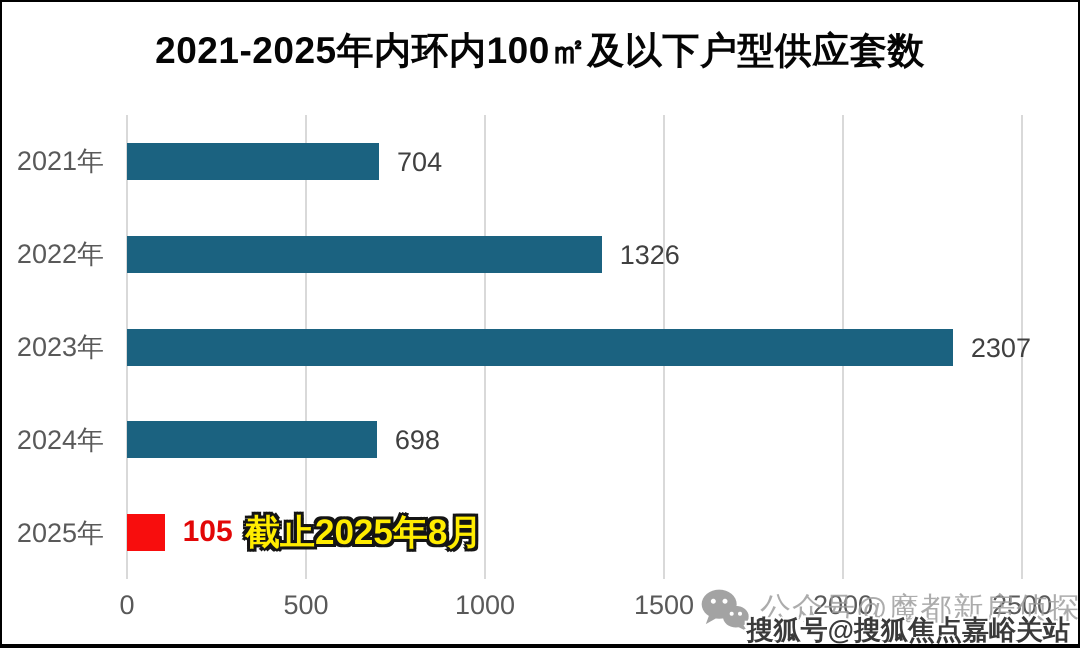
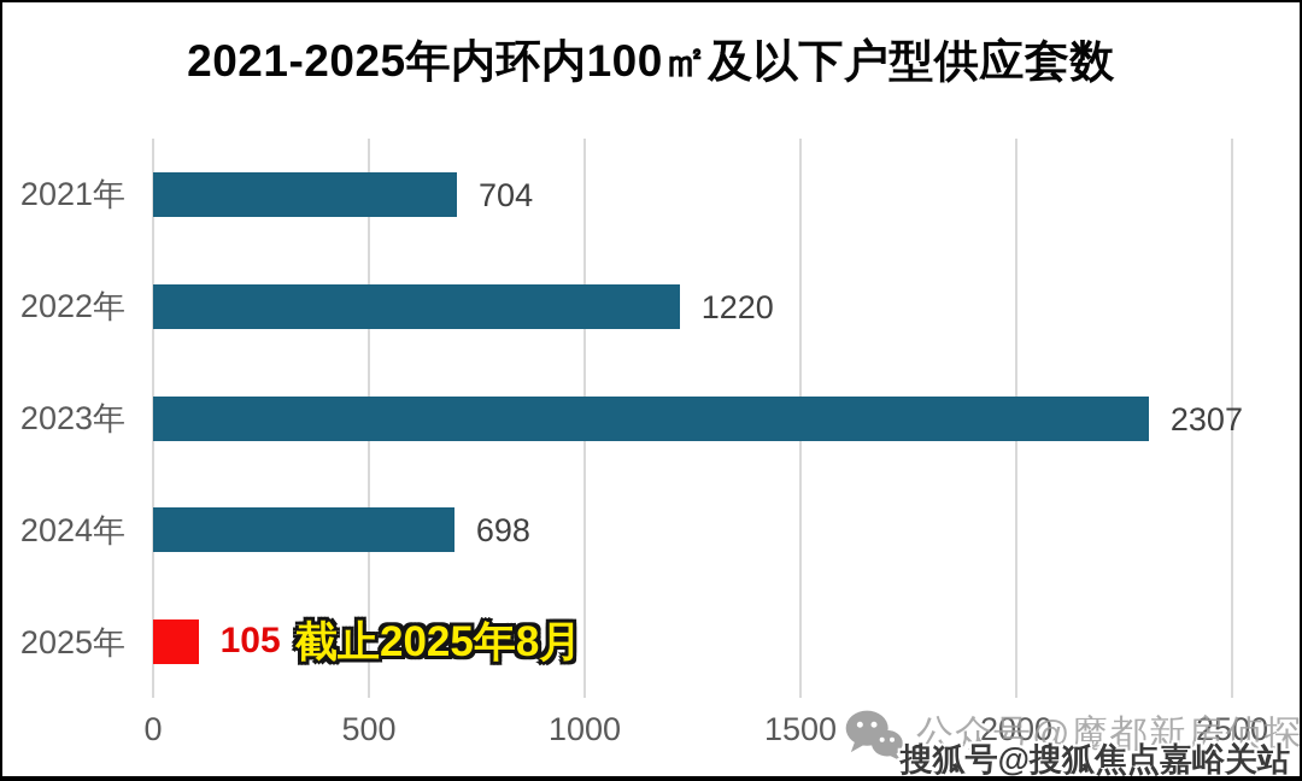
2022年: 1326 -> 1220
